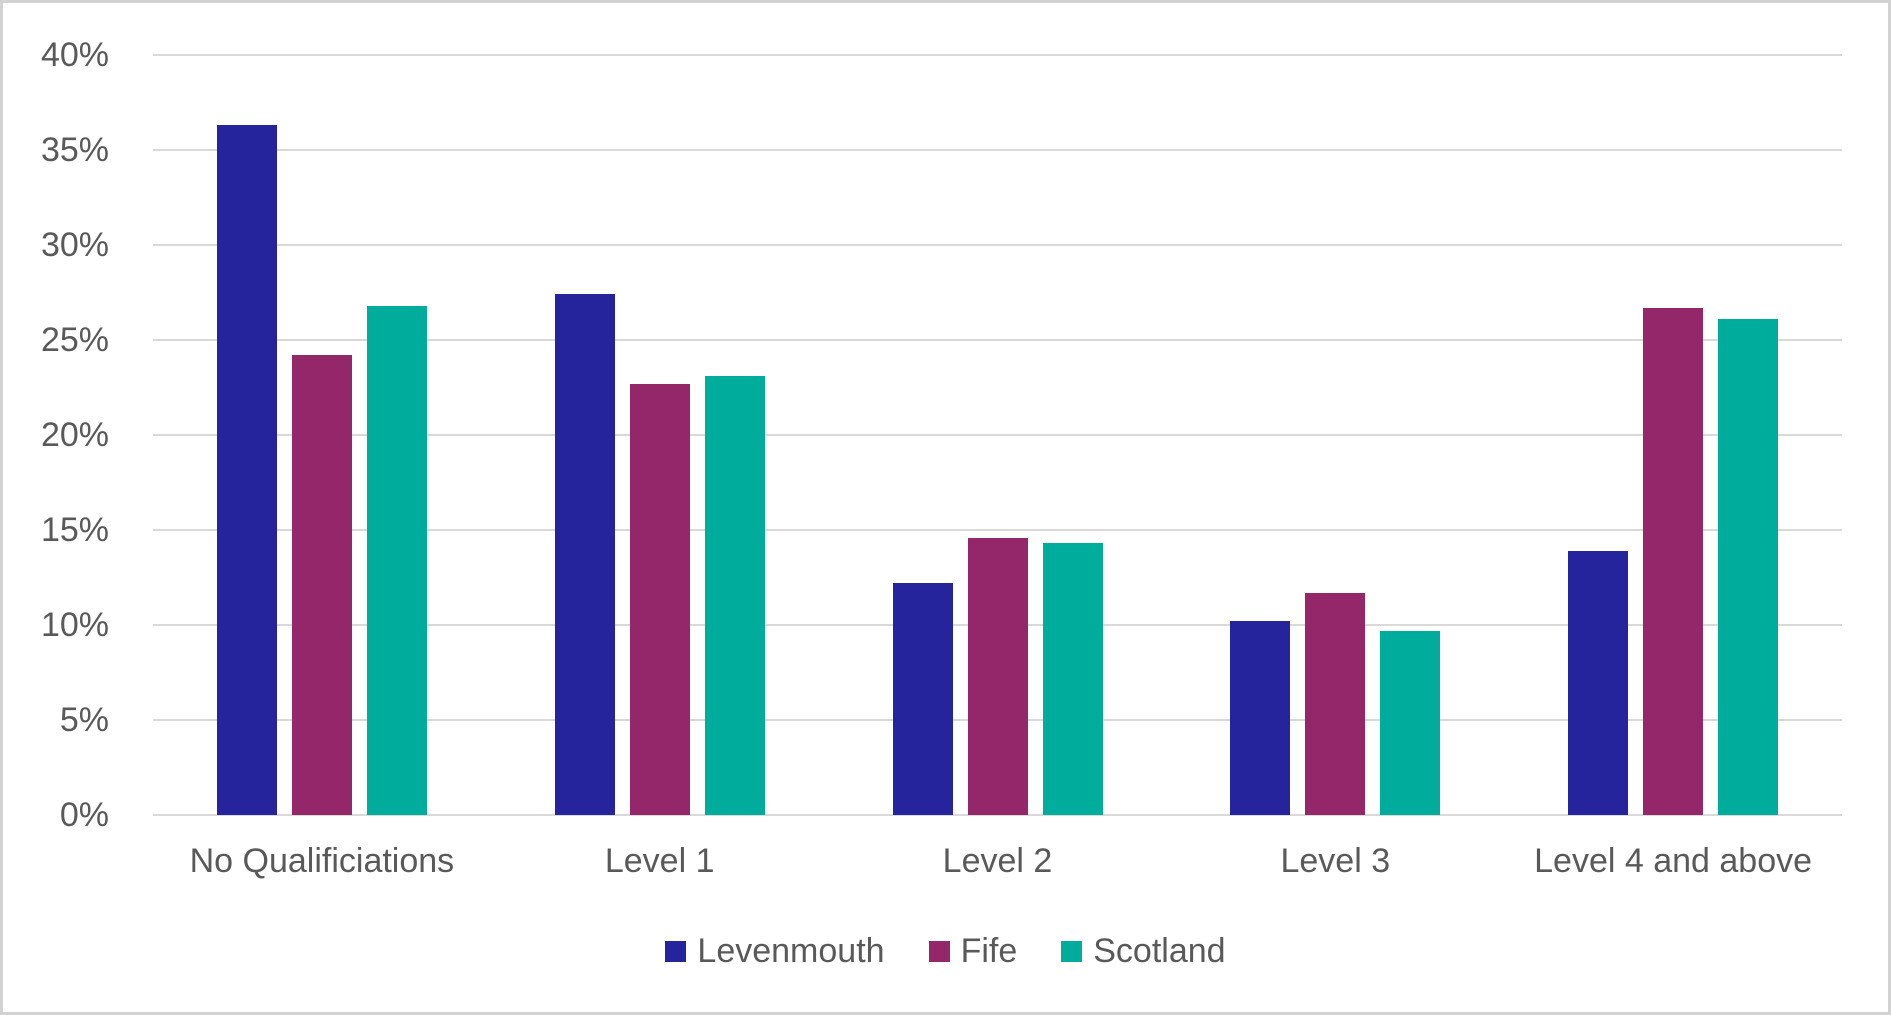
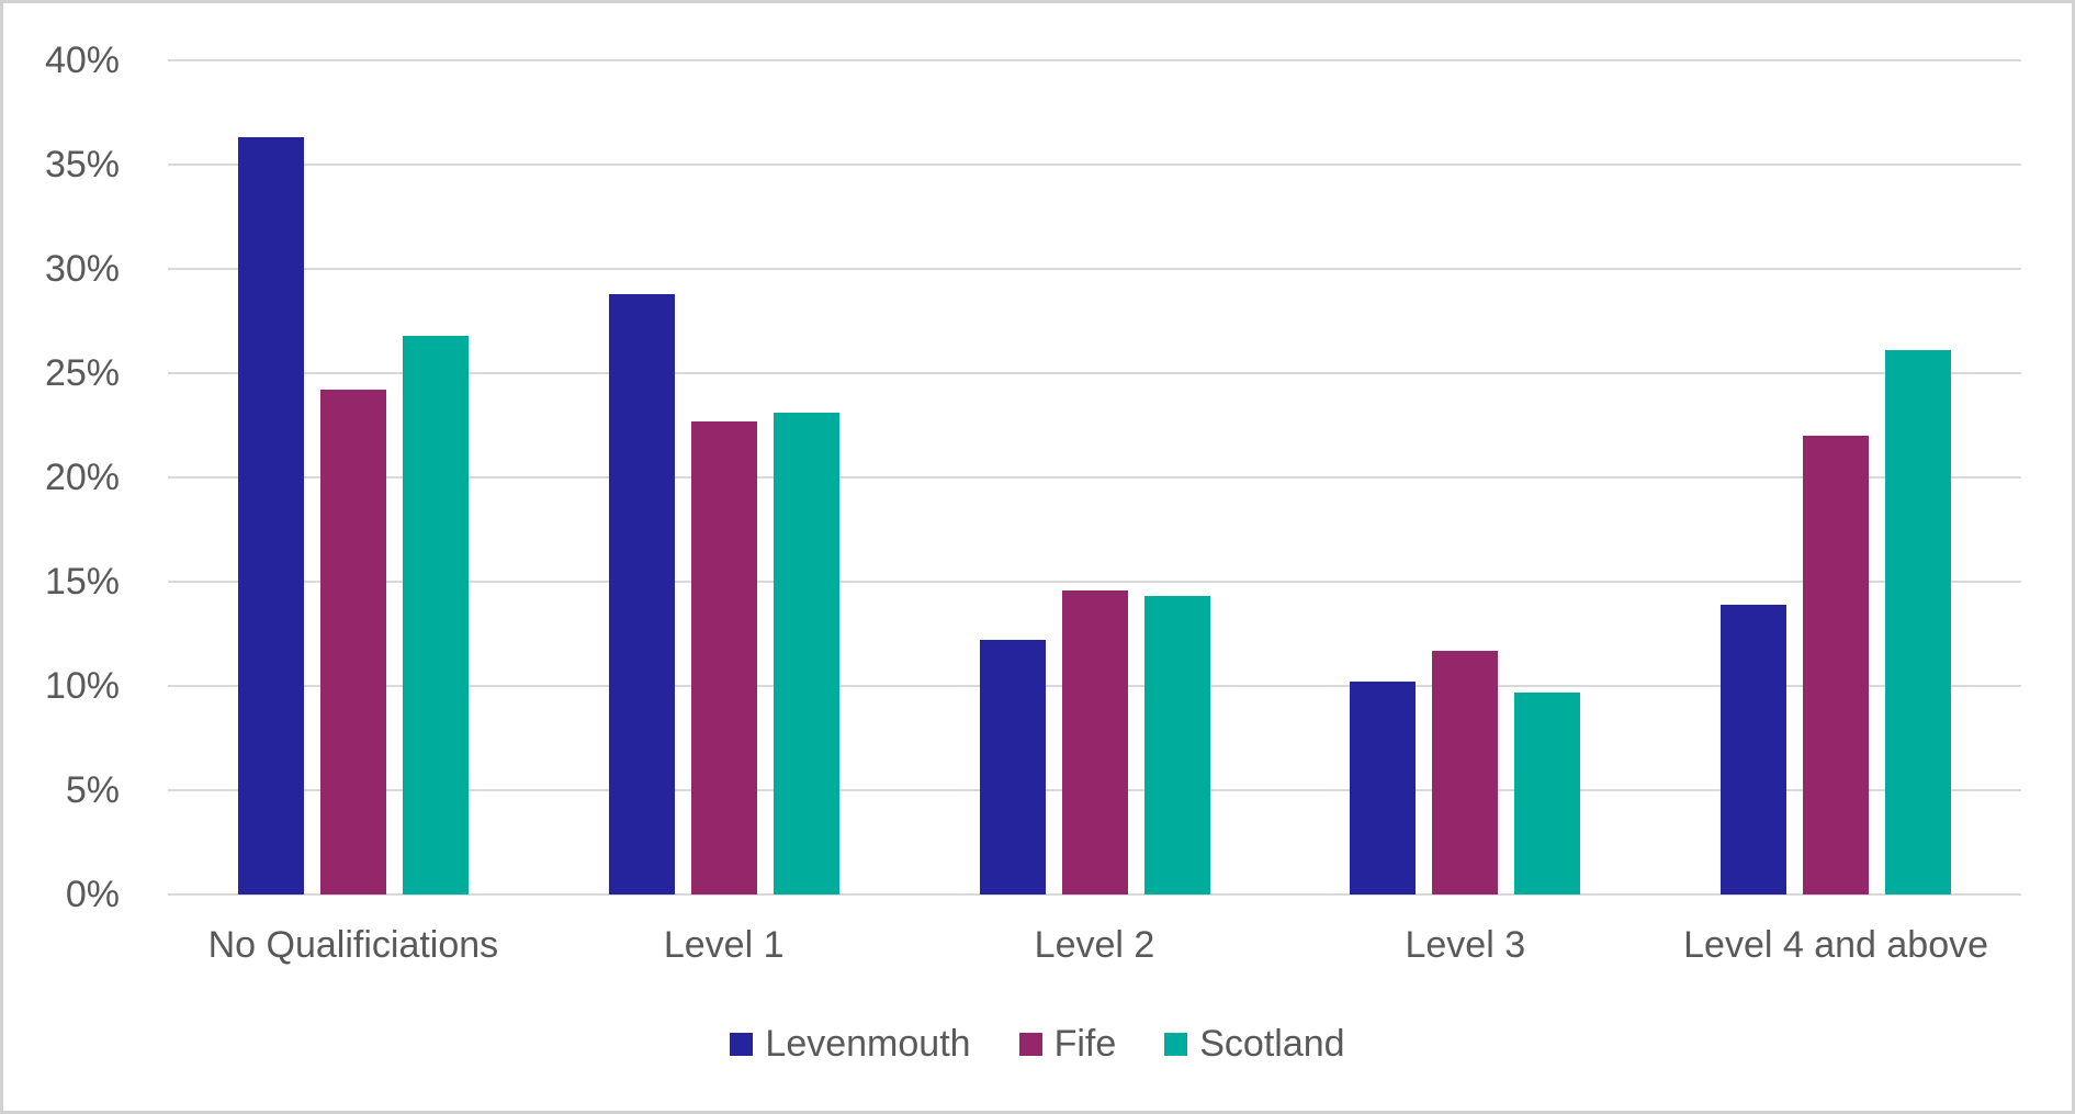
Levenmouth/Level 1: 27.4% -> 28.8%
Fife/Level 4 and above: 26.7% -> 22.0%
